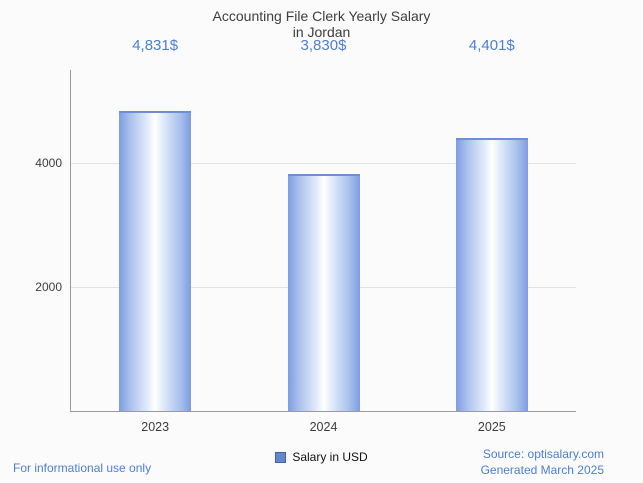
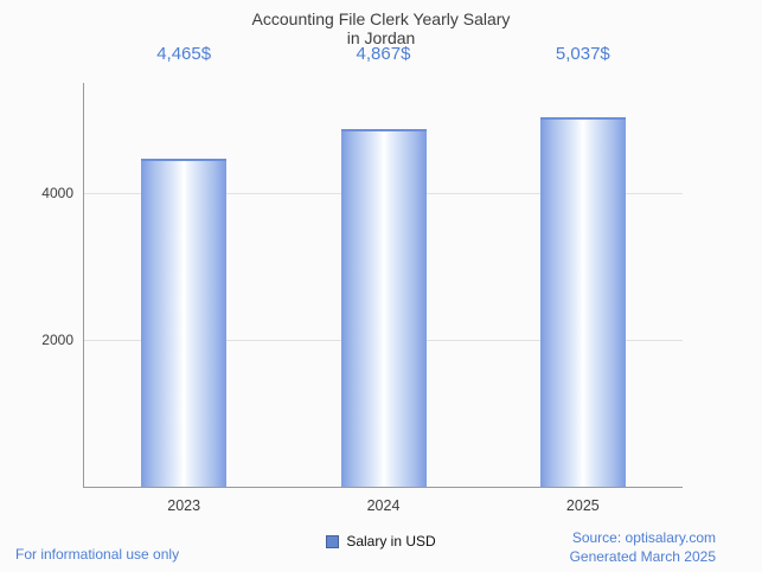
2023: 4,831 -> 4,465
2024: 3,830 -> 4,867
2025: 4,401 -> 5,037
